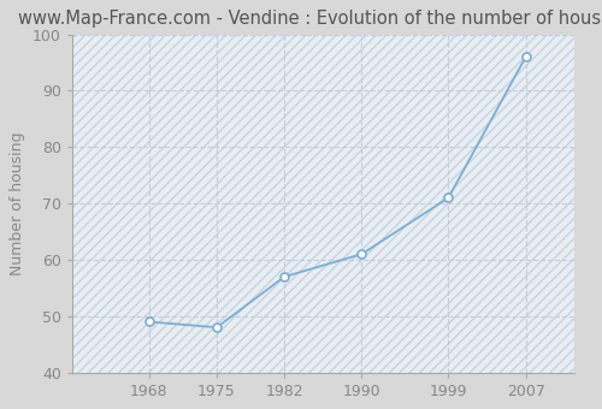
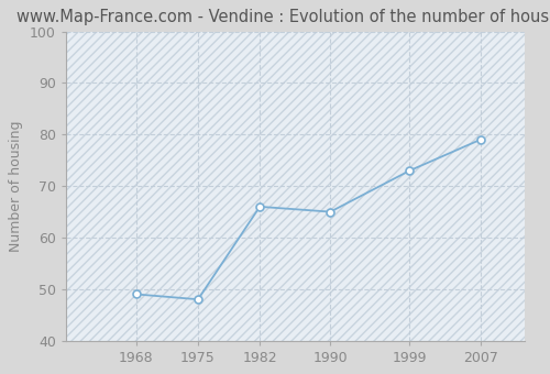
1982: 57 -> 66
1990: 61 -> 65
1999: 71 -> 73
2007: 96 -> 79
